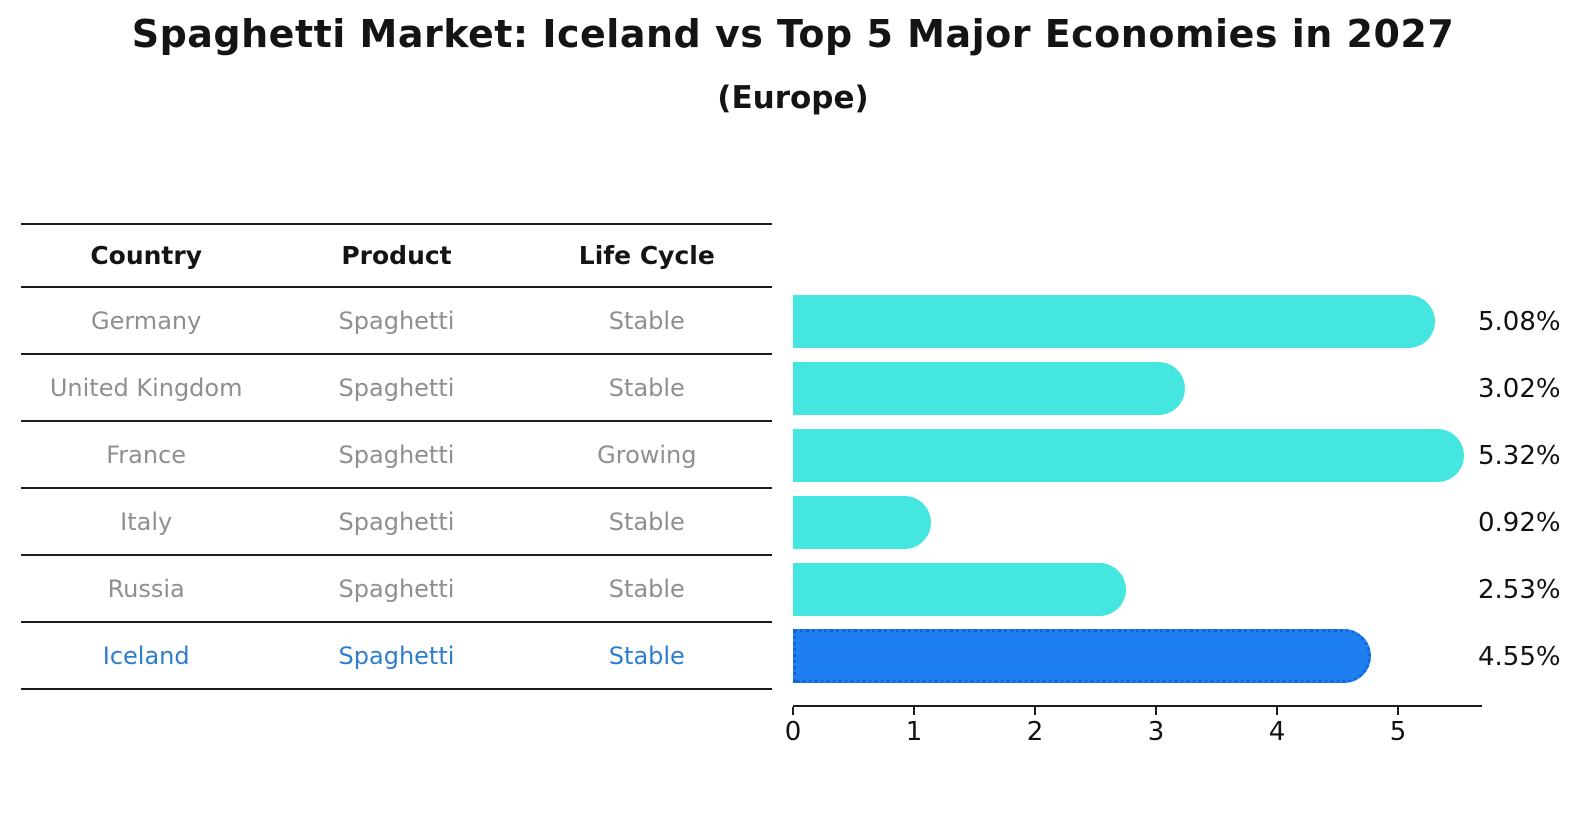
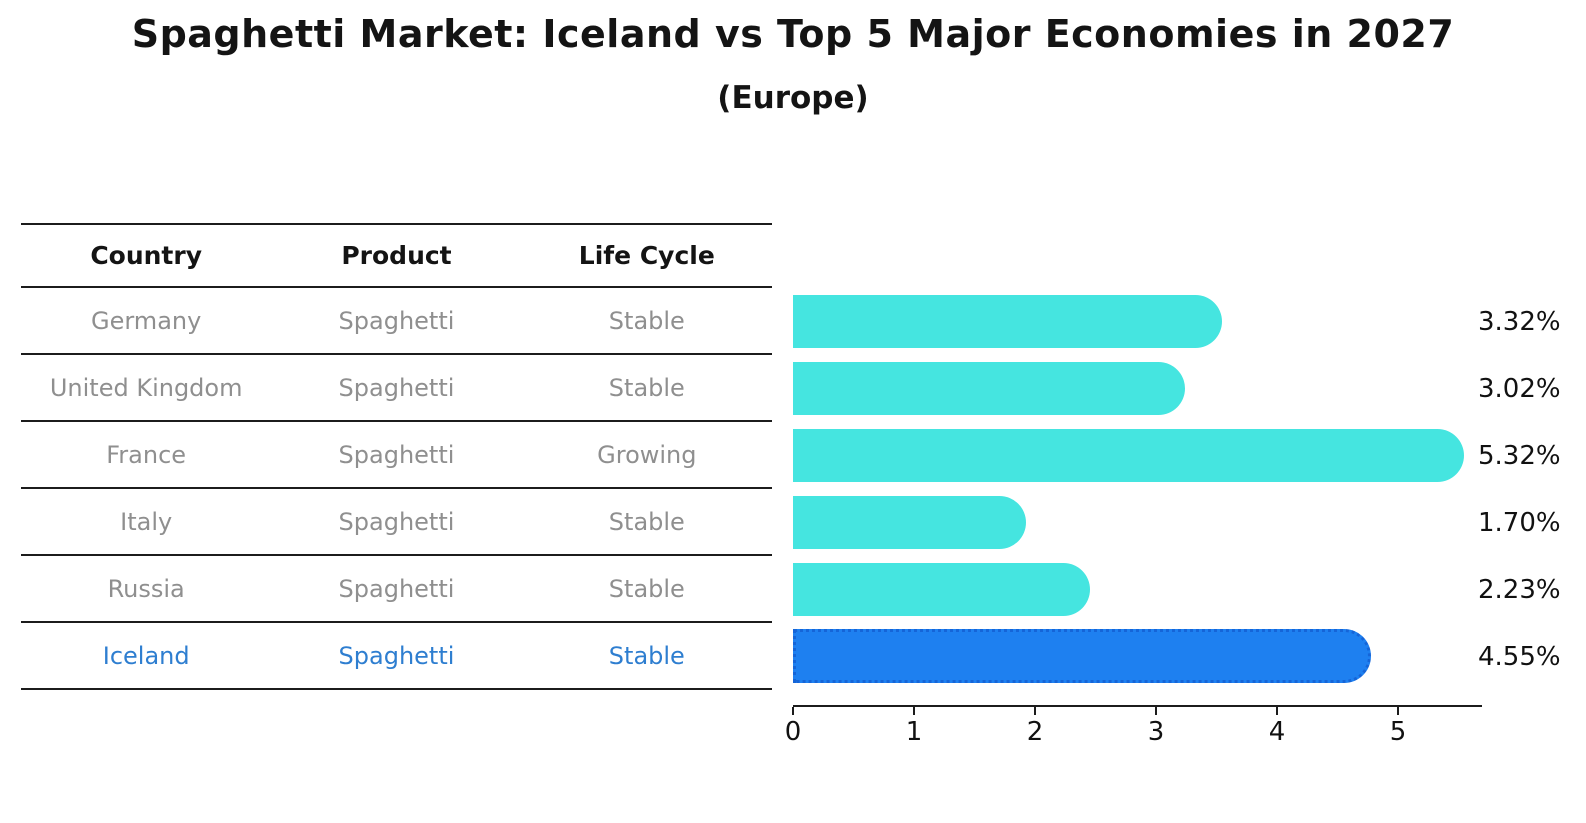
Germany: 5.08% -> 3.32%
Italy: 0.92% -> 1.70%
Russia: 2.53% -> 2.23%
